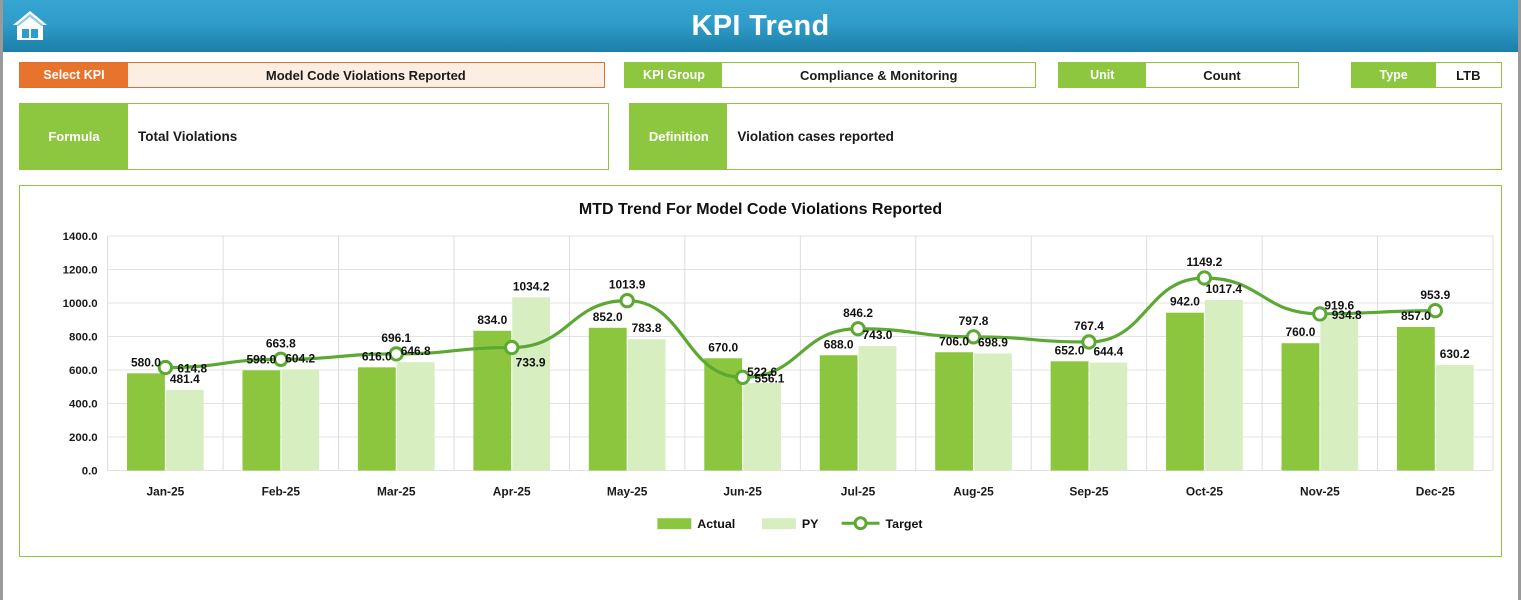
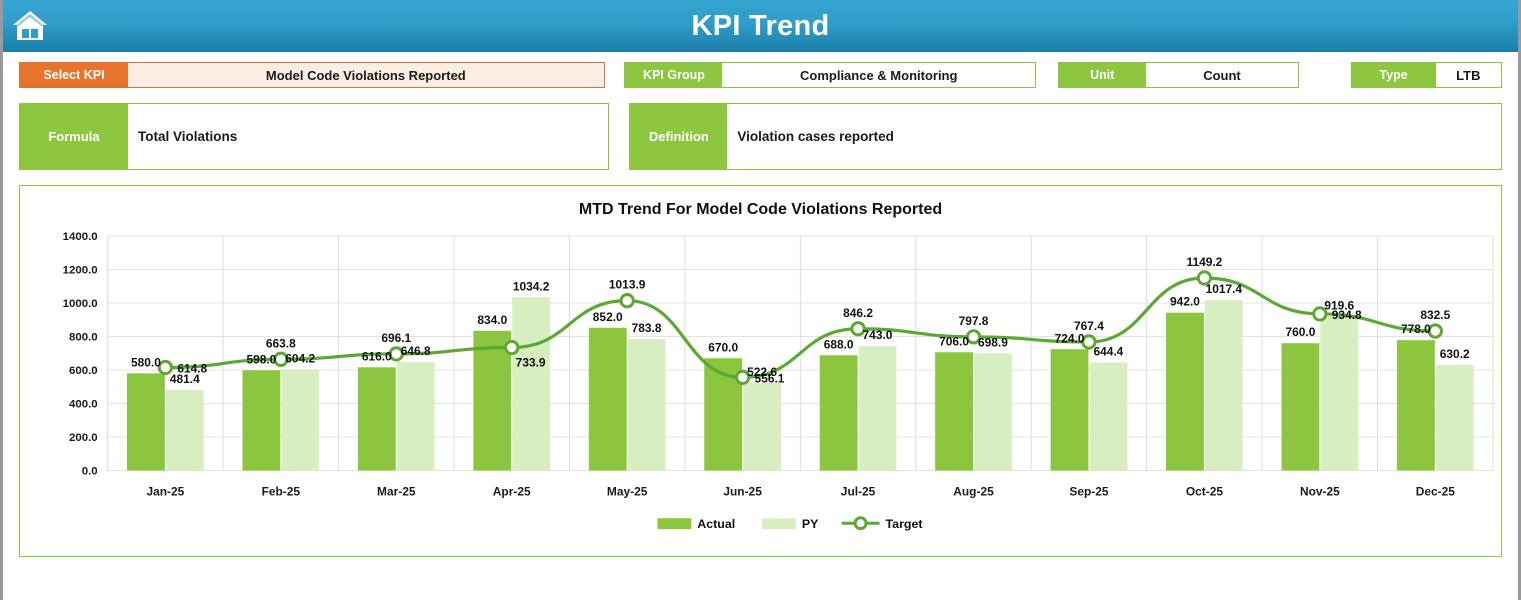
Actual/Sep-25: 652.0 -> 724.0
Actual/Dec-25: 857.0 -> 778.0
Target/Dec-25: 953.9 -> 832.5
